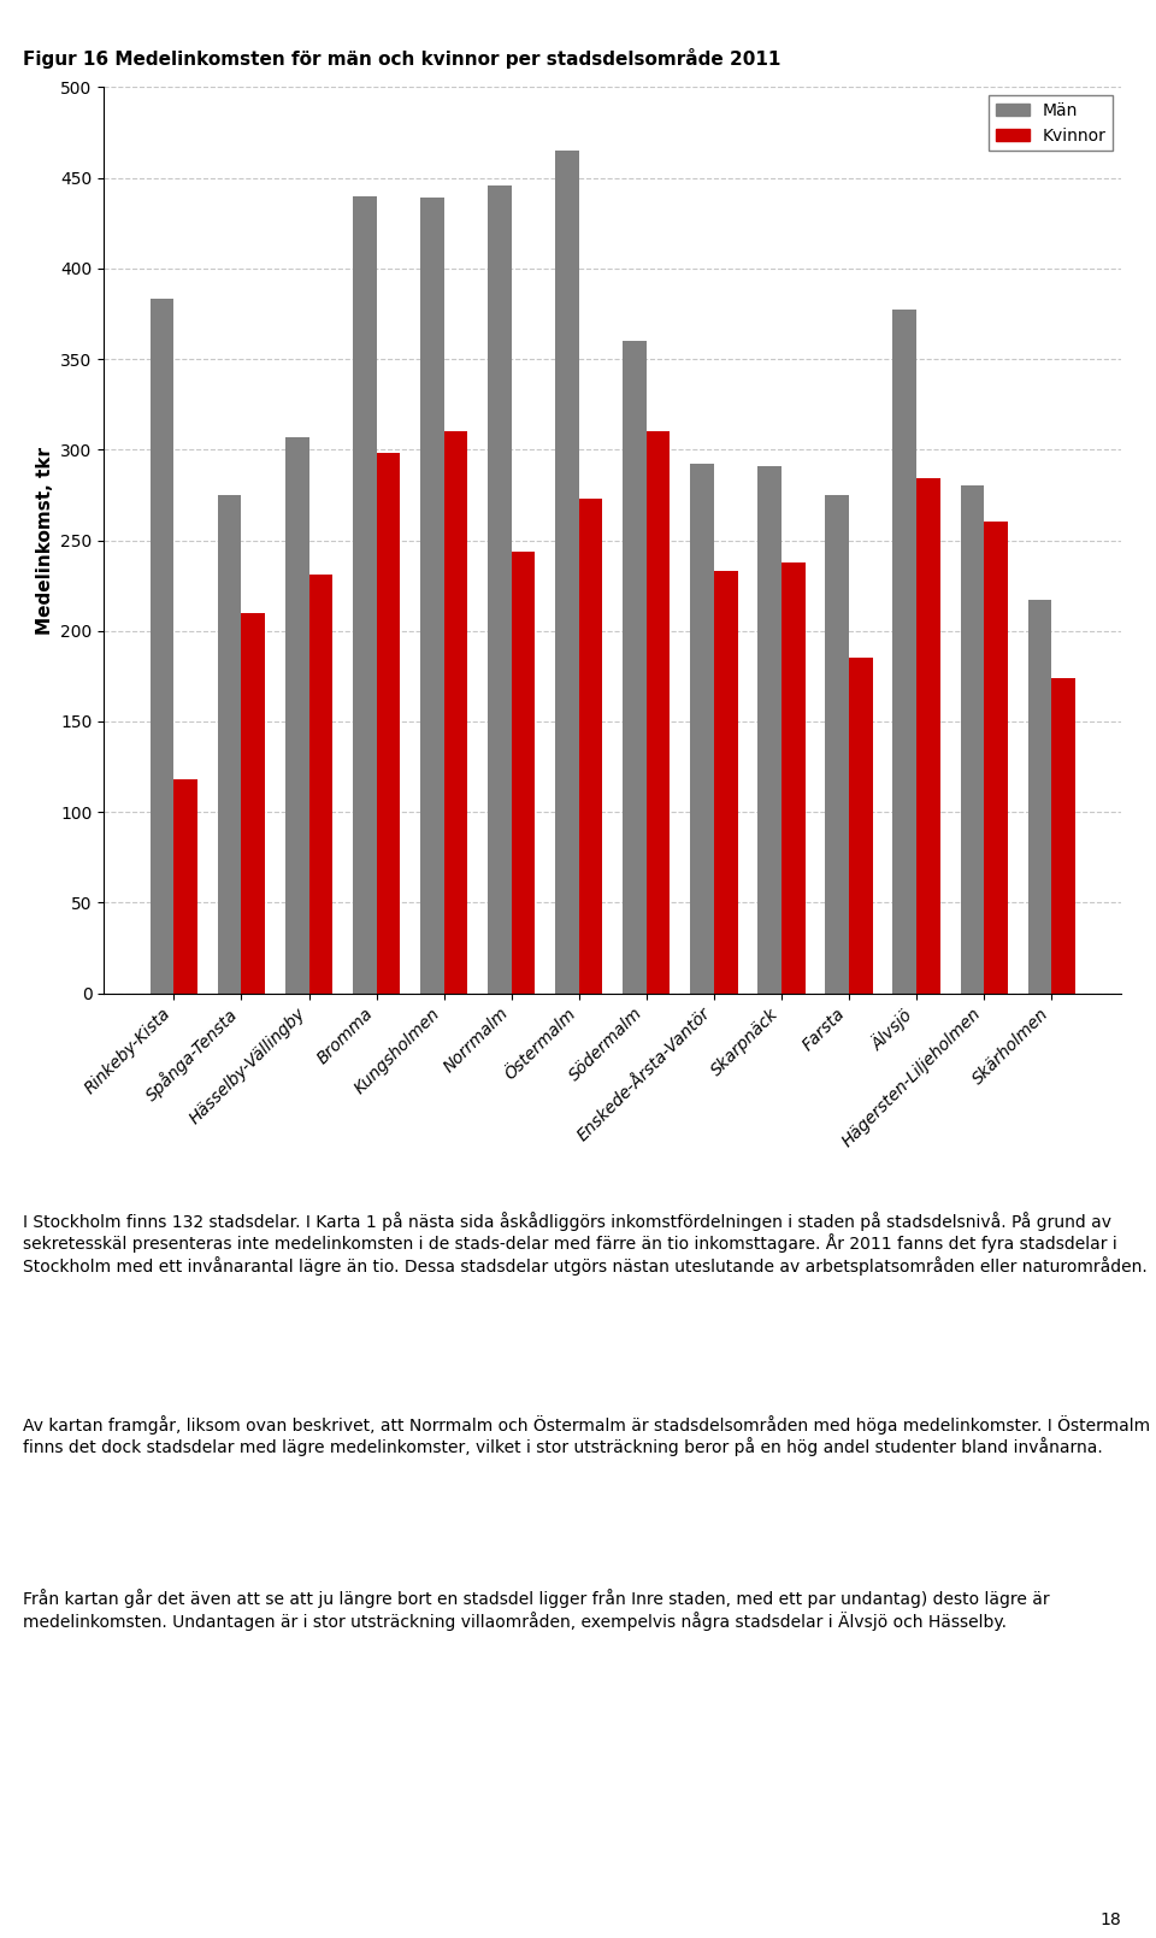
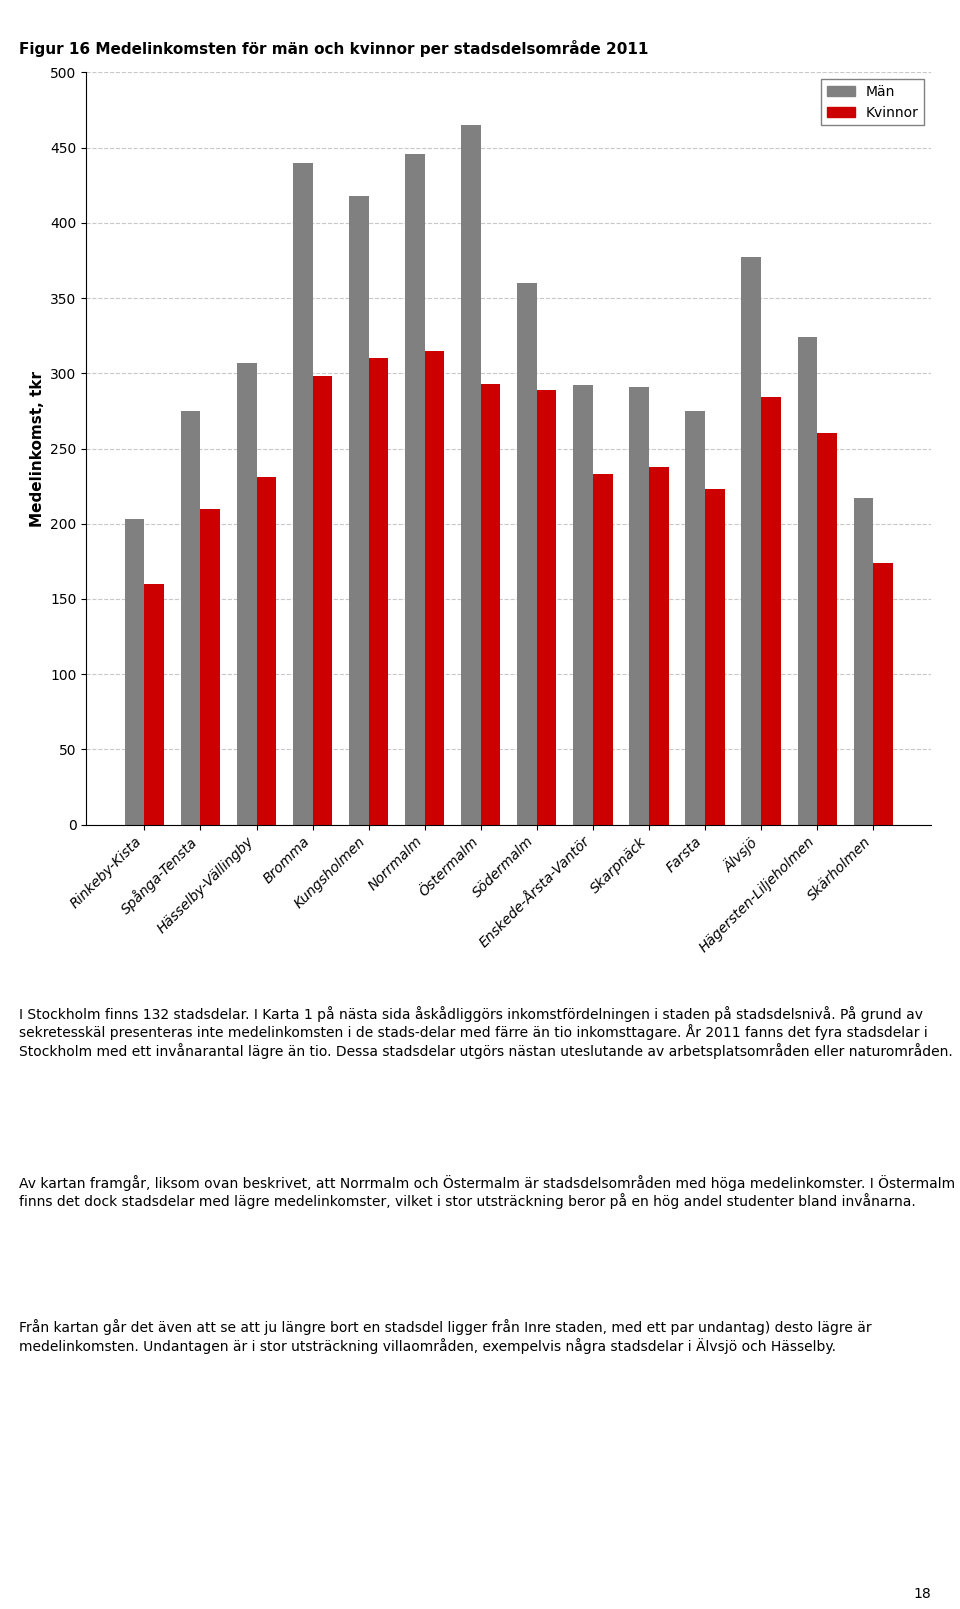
Män/Rinkeby-Kista: 383 -> 203
Kvinnor/Rinkeby-Kista: 118 -> 160
Män/Kungsholmen: 439 -> 418
Kvinnor/Norrmalm: 244 -> 315
Kvinnor/Östermalm: 273 -> 293
Kvinnor/Södermalm: 310 -> 289
Kvinnor/Farsta: 185 -> 223
Män/Hägersten-Liljeholmen: 280 -> 324
